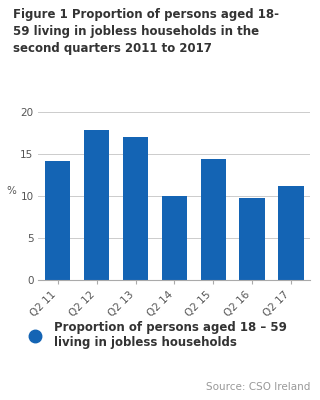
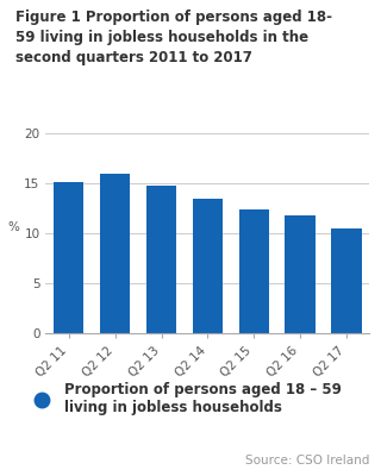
Q2 11: 14.2 -> 15.1
Q2 12: 17.8 -> 16.0
Q2 13: 17.0 -> 14.8
Q2 14: 10.0 -> 13.5
Q2 15: 14.4 -> 12.4
Q2 16: 9.8 -> 11.8
Q2 17: 11.2 -> 10.5
